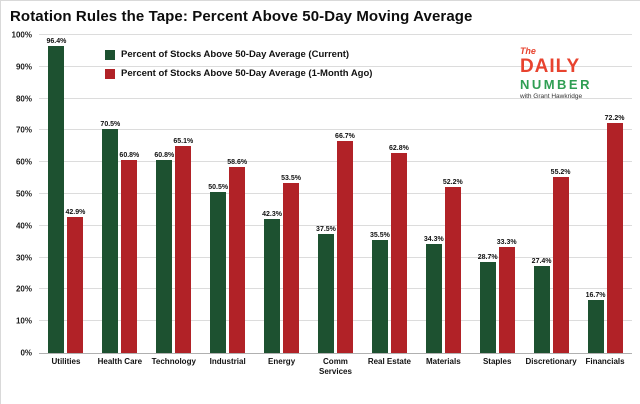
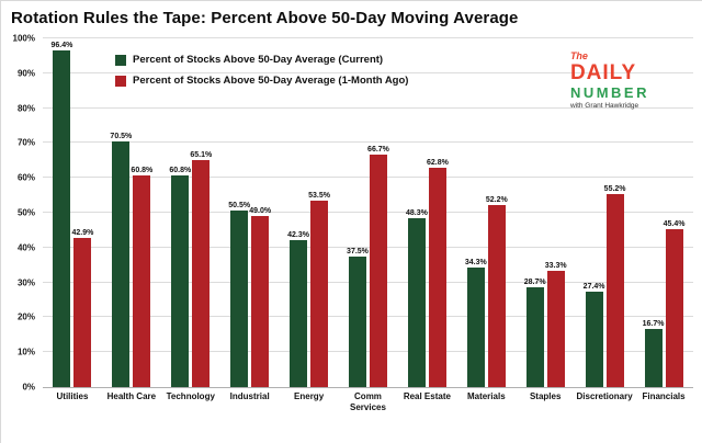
Percent of Stocks Above 50-Day Average (1-Month Ago)/Industrial: 58.6% -> 49.0%
Percent of Stocks Above 50-Day Average (Current)/Real Estate: 35.5% -> 48.3%
Percent of Stocks Above 50-Day Average (1-Month Ago)/Financials: 72.2% -> 45.4%
